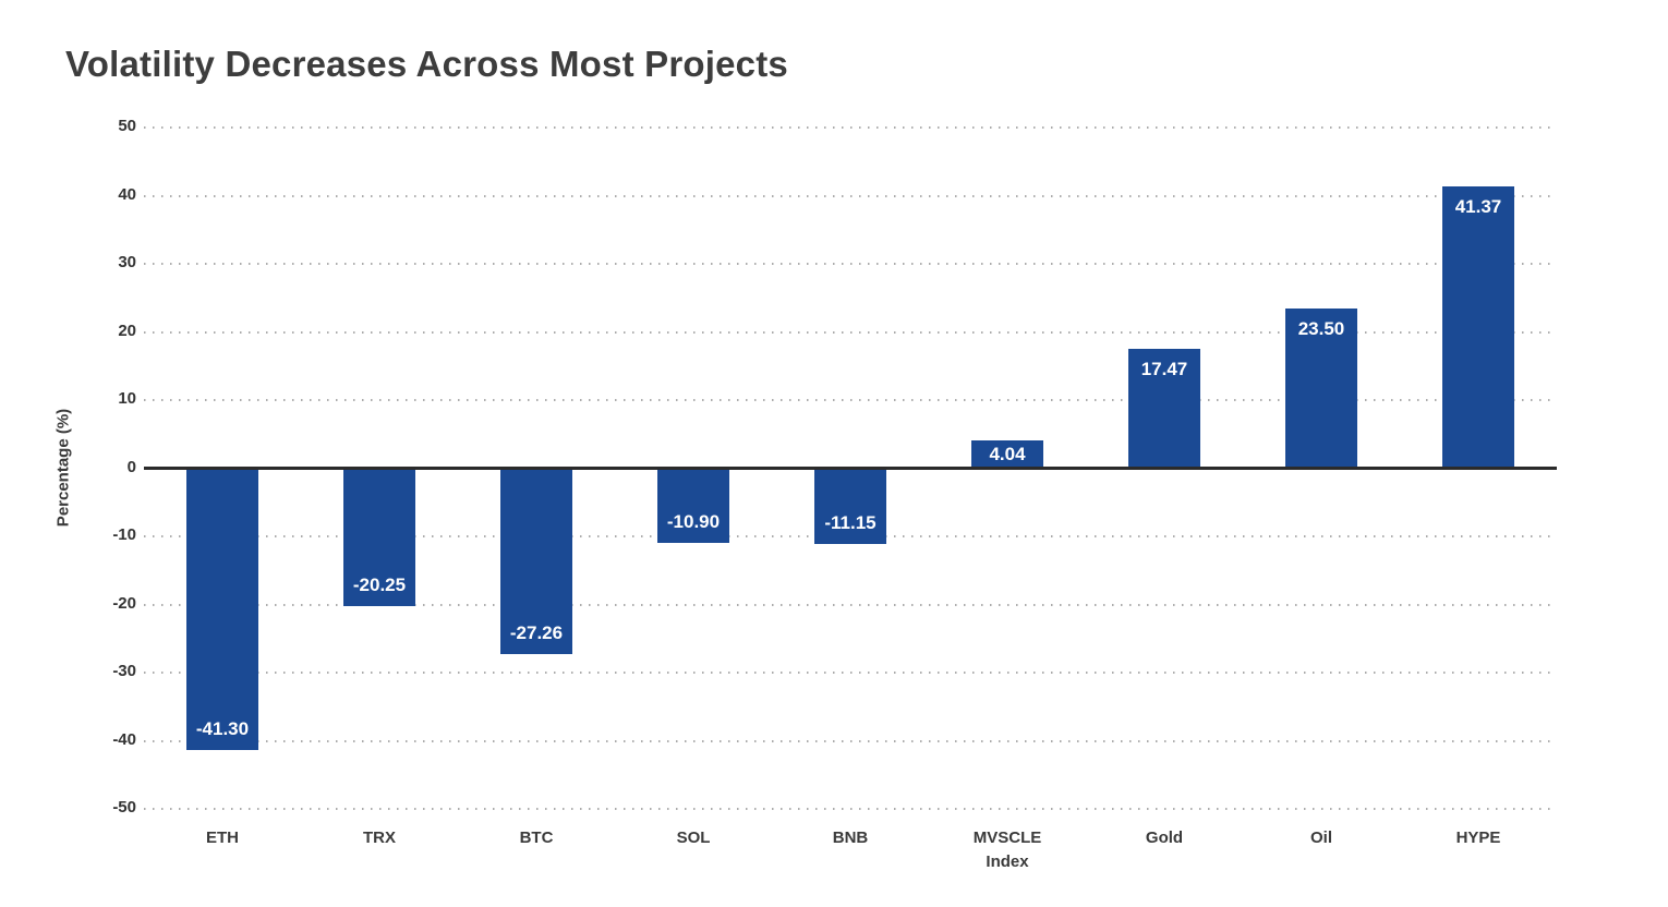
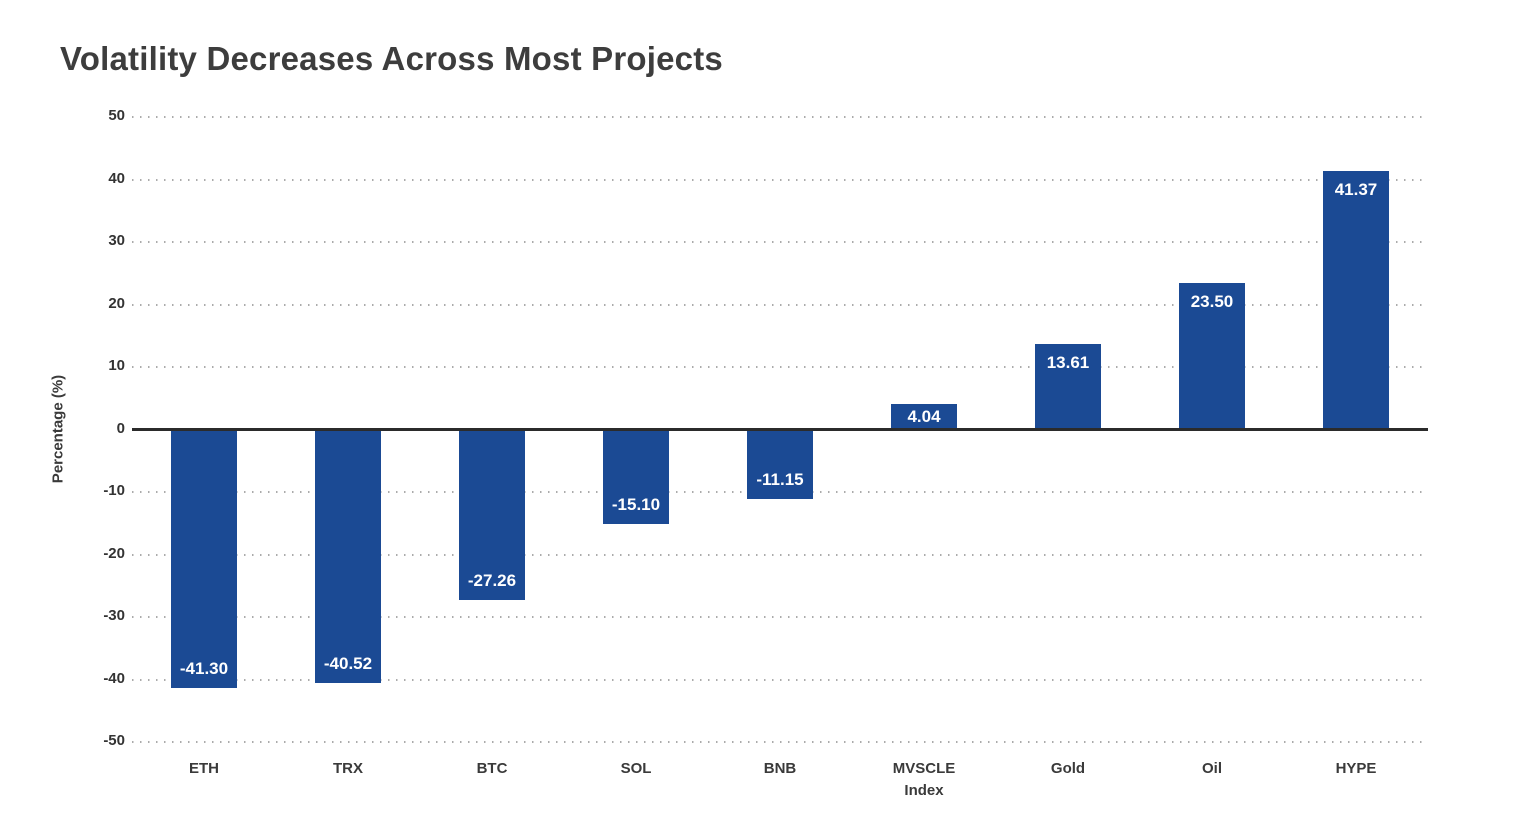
TRX: -20.25 -> -40.52
SOL: -10.90 -> -15.10
Gold: 17.47 -> 13.61
